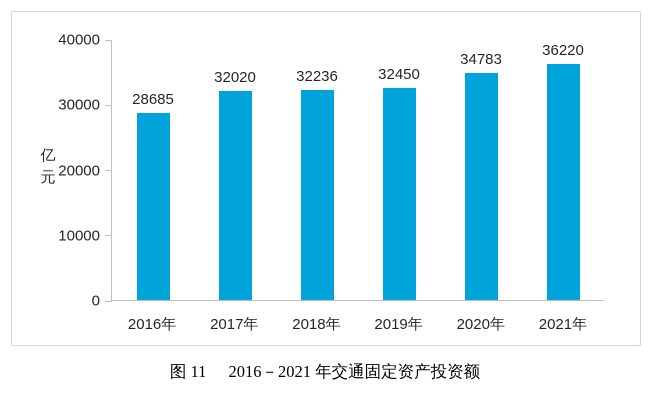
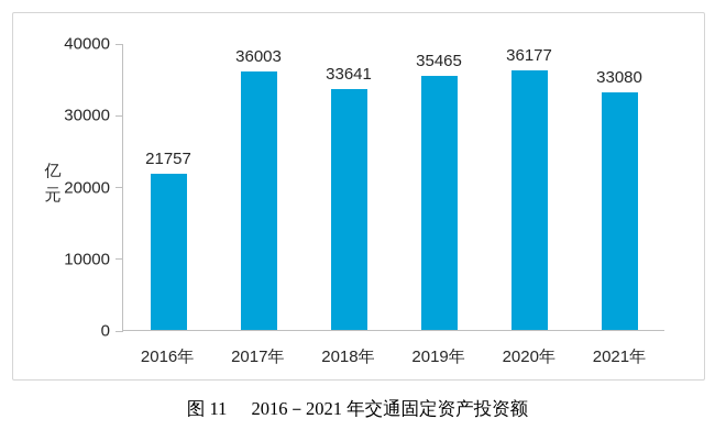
2016年: 28685 -> 21757
2017年: 32020 -> 36003
2018年: 32236 -> 33641
2019年: 32450 -> 35465
2020年: 34783 -> 36177
2021年: 36220 -> 33080
